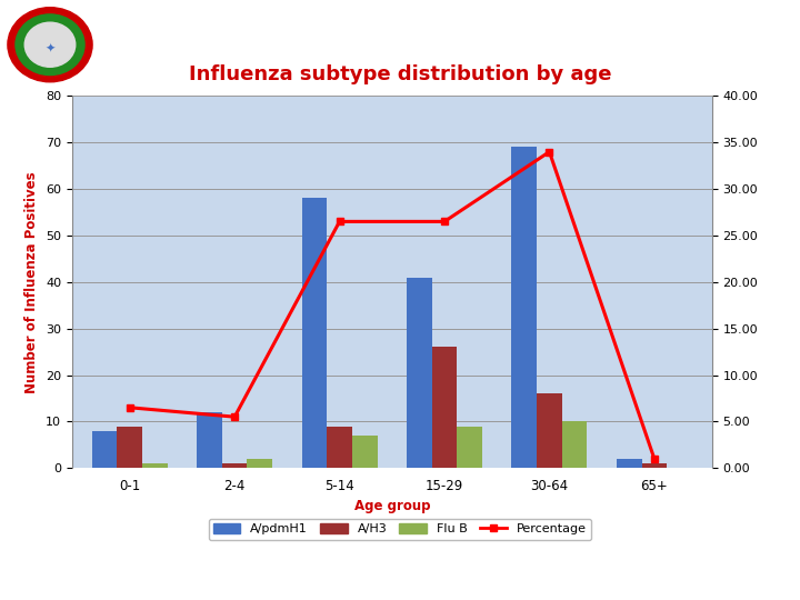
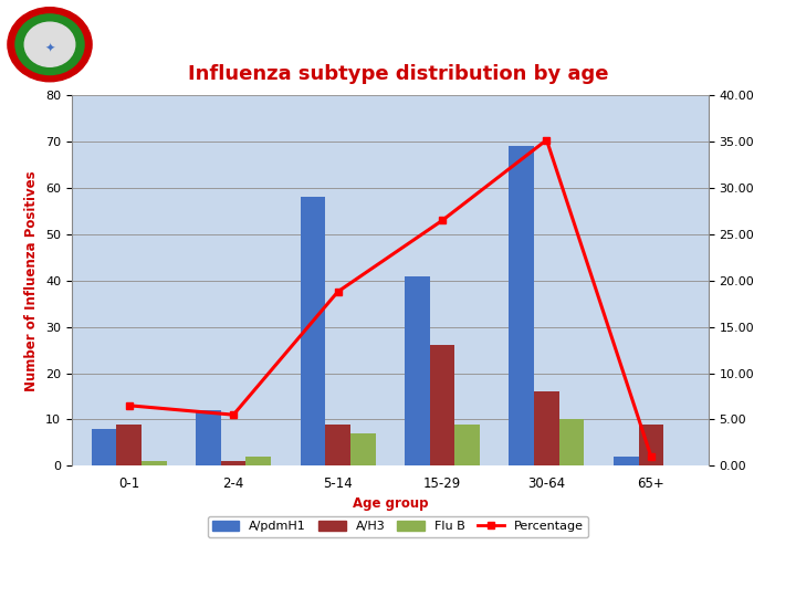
Percentage/5-14: 26.5 -> 18.8
Percentage/30-64: 34.0 -> 35.2
A/H3/65+: 1 -> 9
